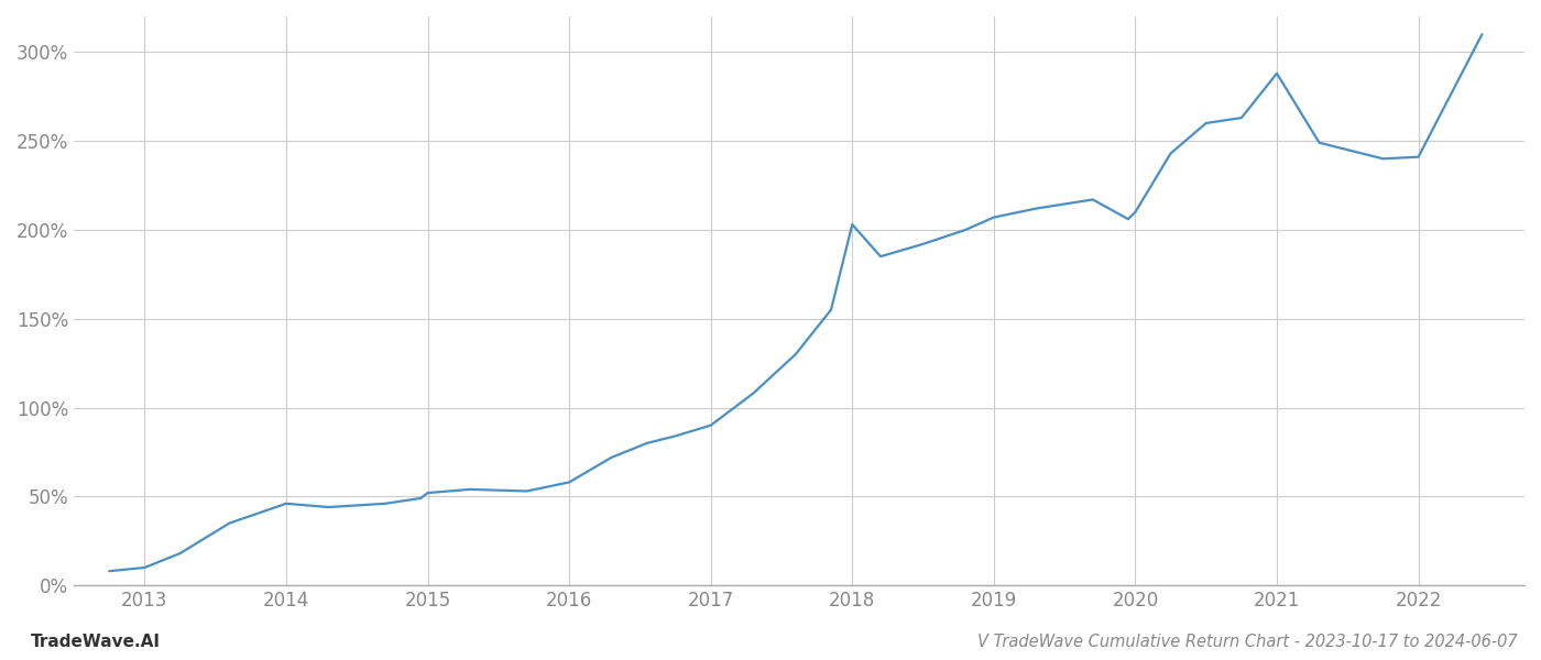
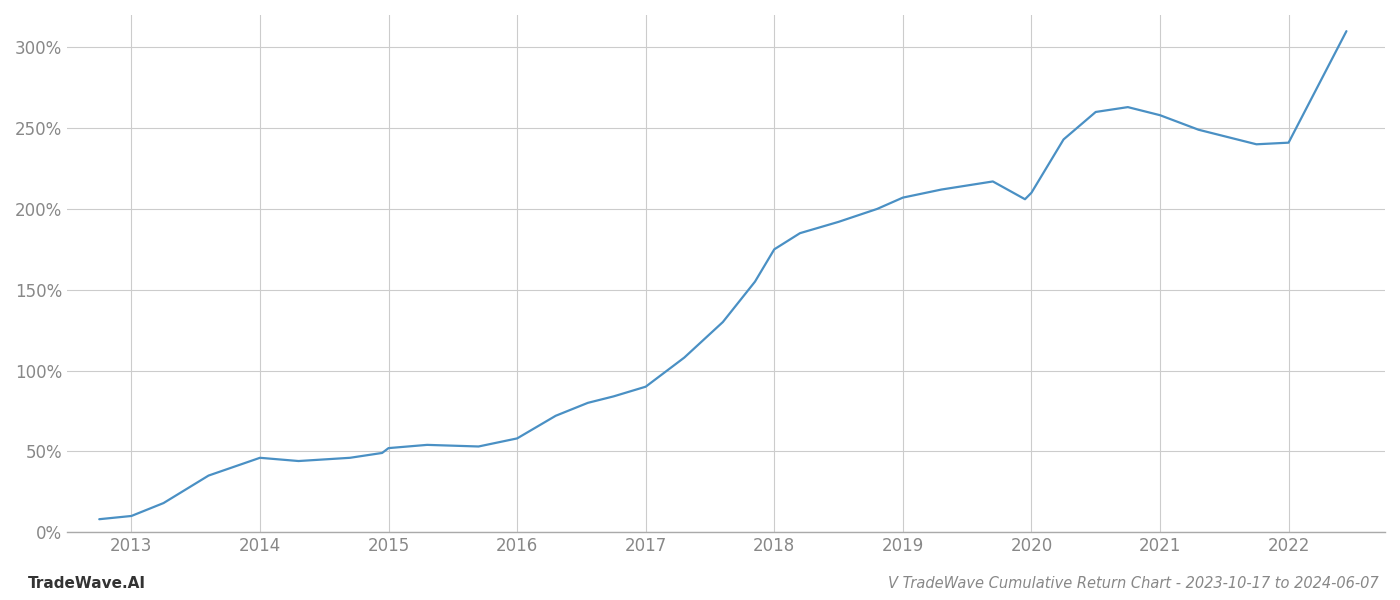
2018: 203% -> 175%
2021: 288% -> 258%
